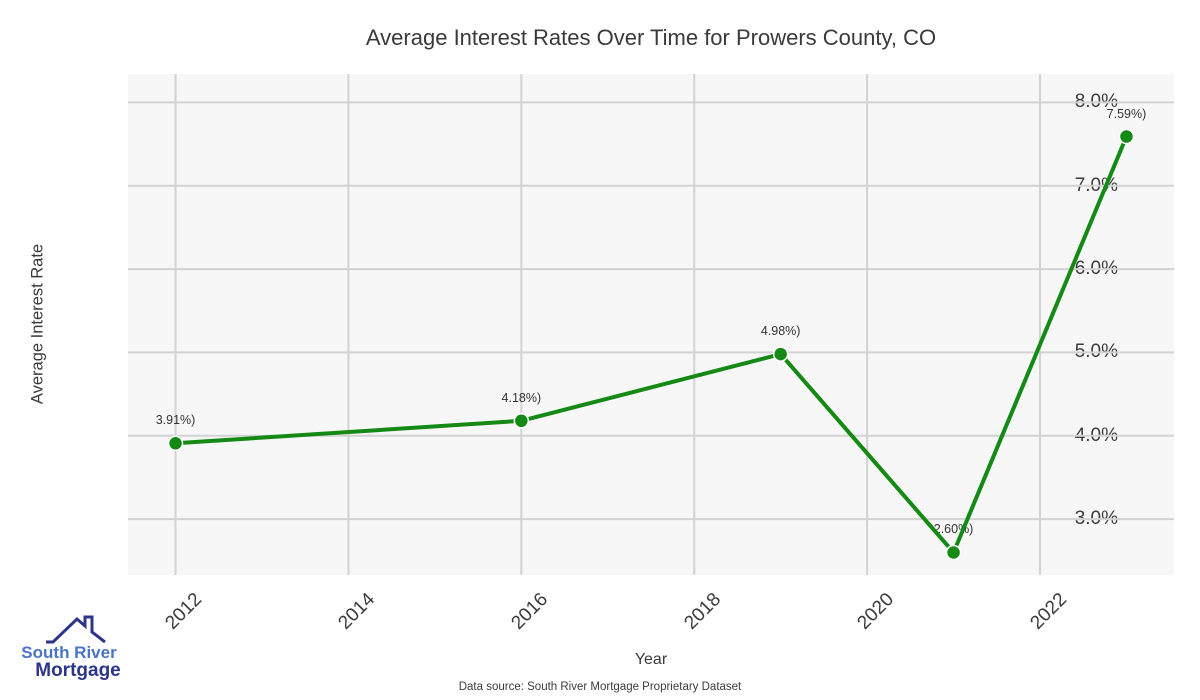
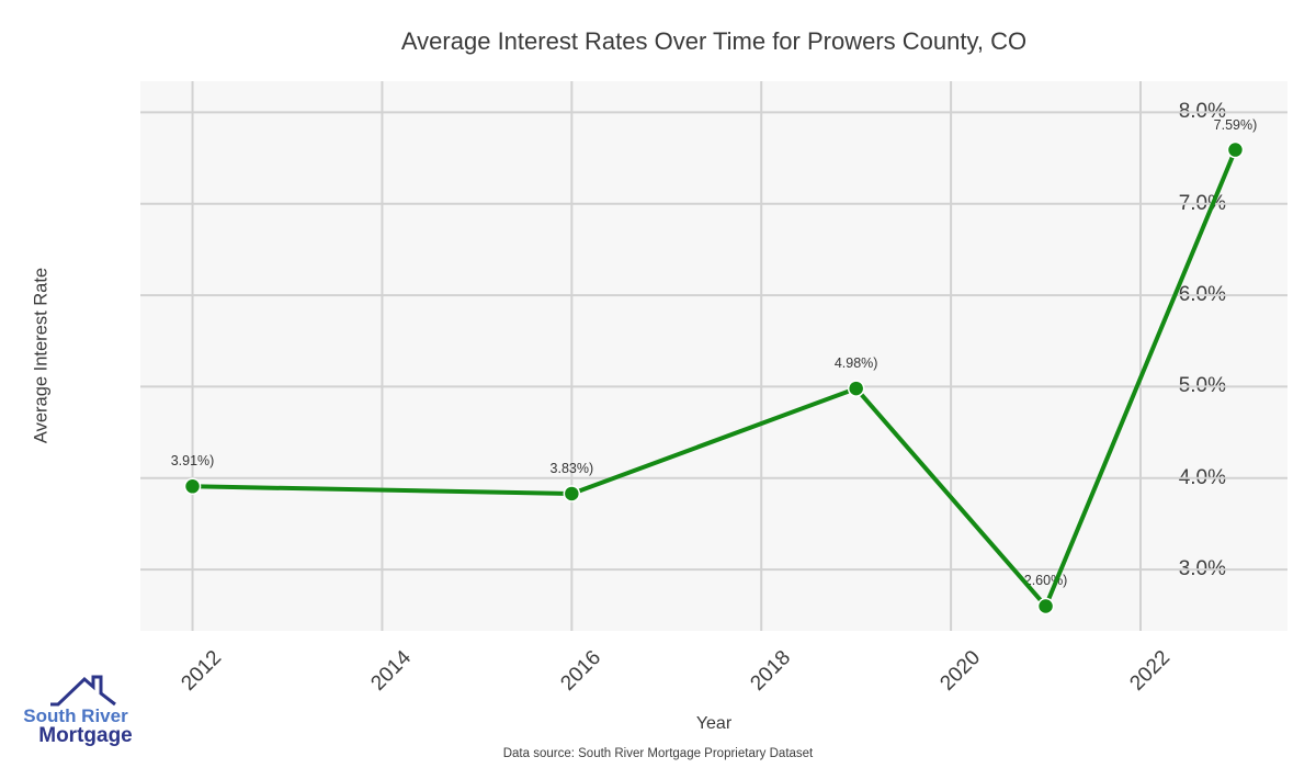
2016: 4.18% -> 3.83%
